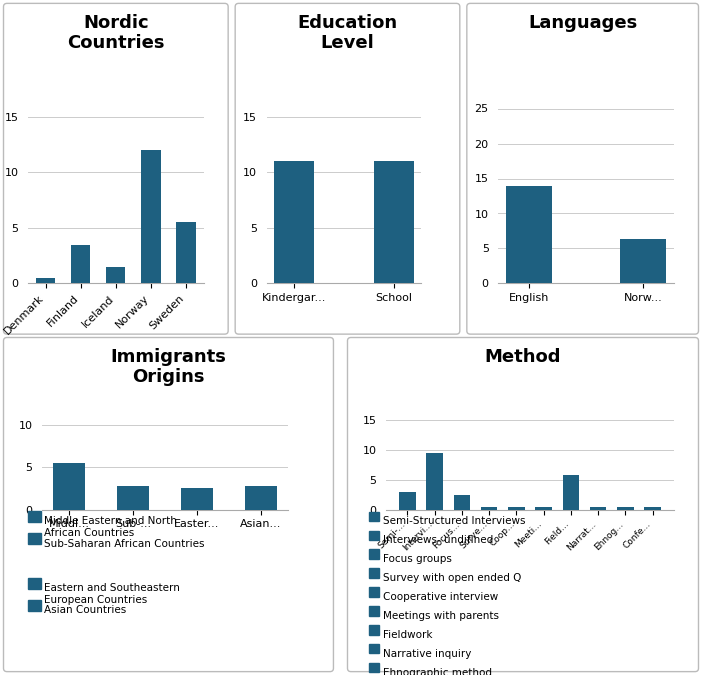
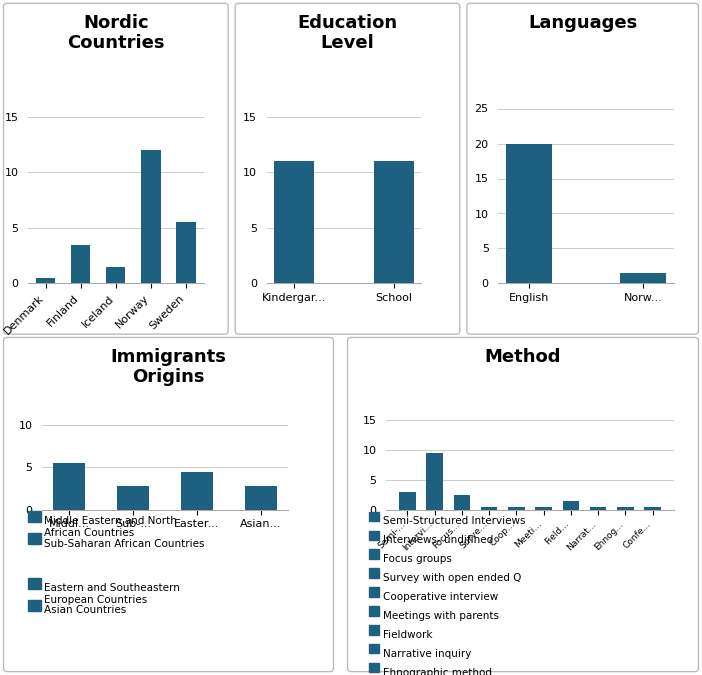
English: 14.0 -> 20.0
Norw...: 6.4 -> 1.5
Easter...: 2.6 -> 4.5
Field...: 5.8 -> 1.5
